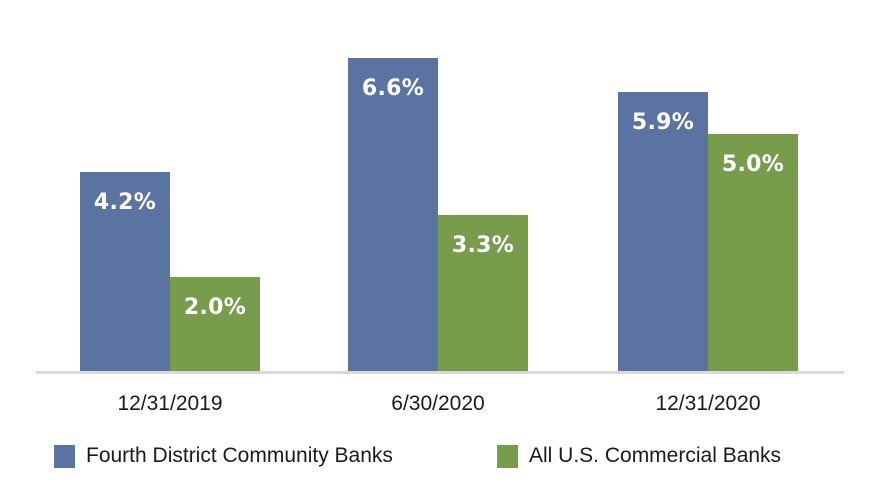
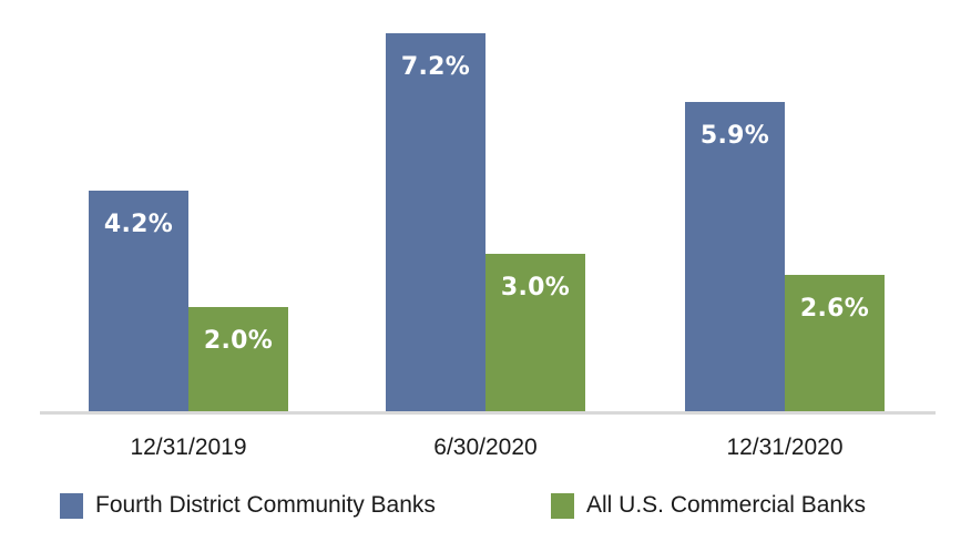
Fourth District Community Banks/6/30/2020: 6.6% -> 7.2%
All U.S. Commercial Banks/6/30/2020: 3.3% -> 3.0%
All U.S. Commercial Banks/12/31/2020: 5.0% -> 2.6%
